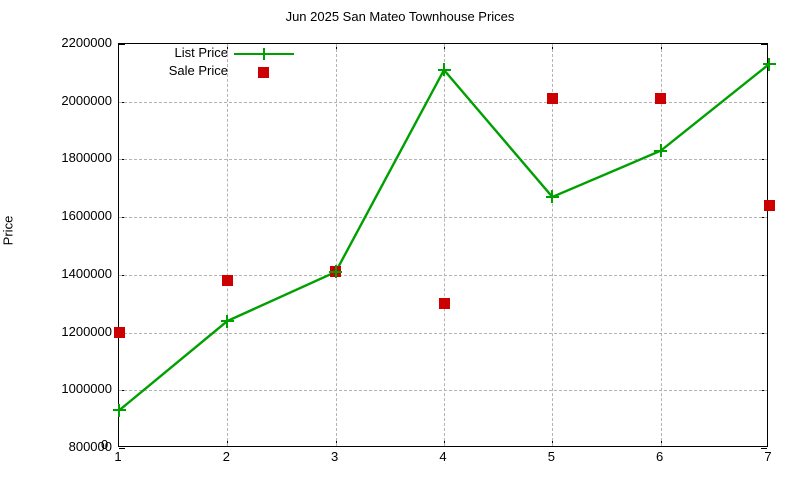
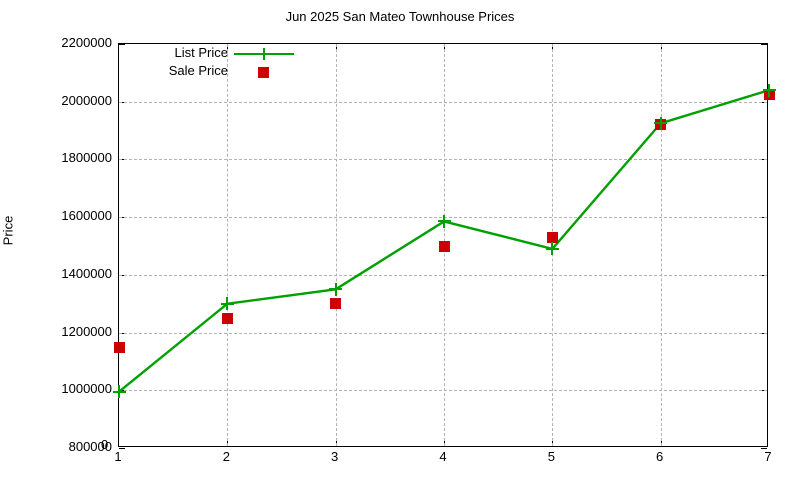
List Price/1: 930000 -> 1000000
Sale Price/1: 1200000 -> 1150000
List Price/2: 1240000 -> 1300000
Sale Price/2: 1380000 -> 1250000
List Price/3: 1410000 -> 1350000
Sale Price/3: 1410000 -> 1300000
List Price/4: 2110000 -> 1580000
Sale Price/4: 1300000 -> 1500000
List Price/5: 1670000 -> 1490000
Sale Price/5: 2010000 -> 1530000
List Price/6: 1830000 -> 1920000
Sale Price/6: 2010000 -> 1920000
List Price/7: 2130000 -> 2040000
Sale Price/7: 1640000 -> 2020000
